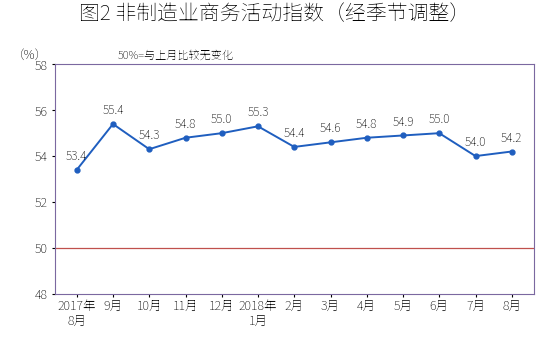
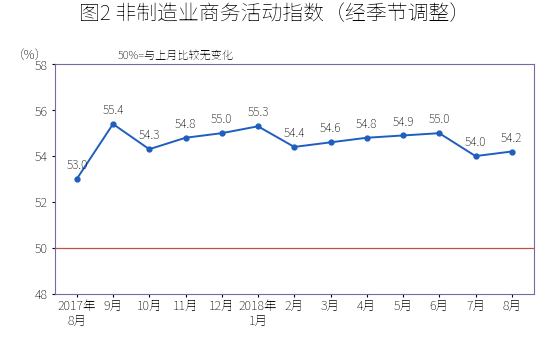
2017年 8月: 53.4 -> 53.0
